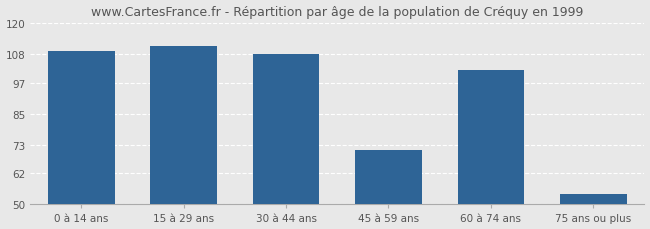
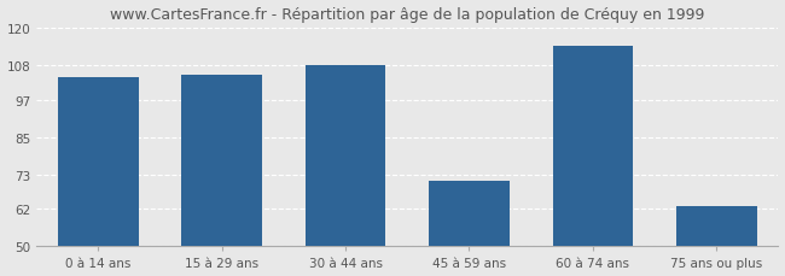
0 à 14 ans: 109 -> 104
15 à 29 ans: 111 -> 105
60 à 74 ans: 102 -> 114
75 ans ou plus: 54 -> 63
